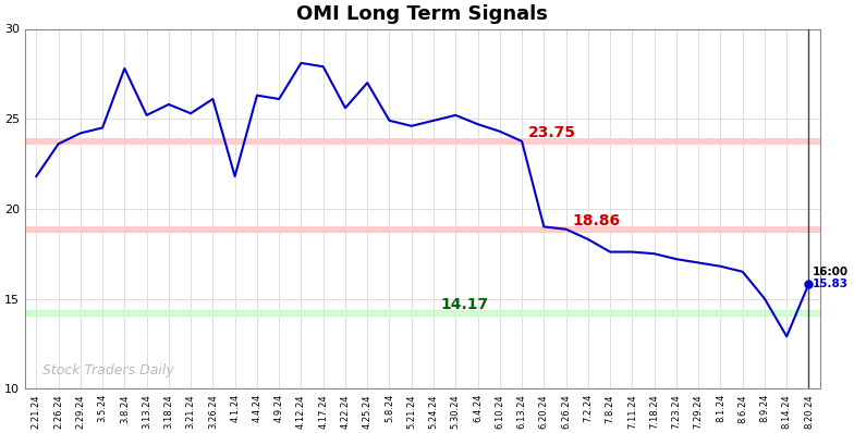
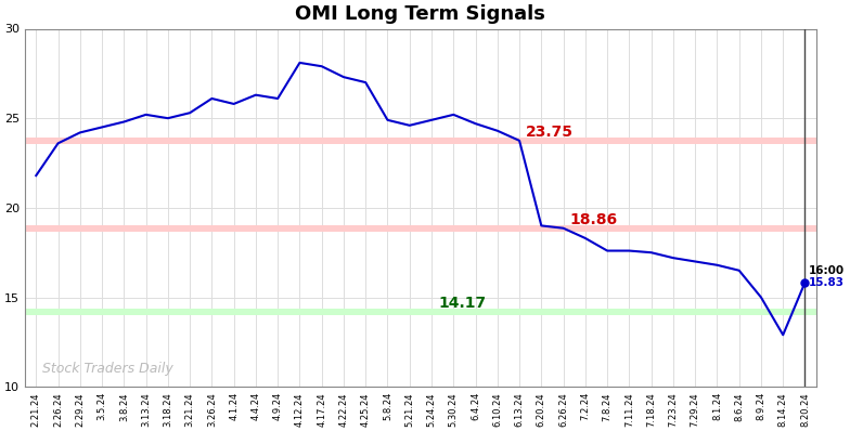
3.8.24: 27.8 -> 24.8
3.18.24: 25.8 -> 25.0
4.1.24: 21.8 -> 25.8
4.22.24: 25.6 -> 27.3
